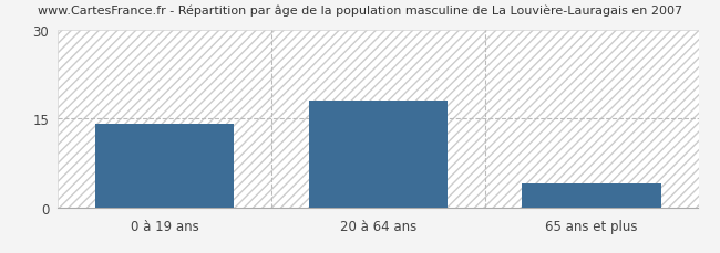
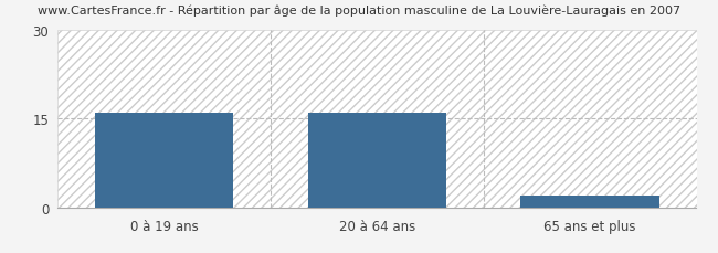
0 à 19 ans: 14 -> 16
20 à 64 ans: 18 -> 16
65 ans et plus: 4 -> 2
